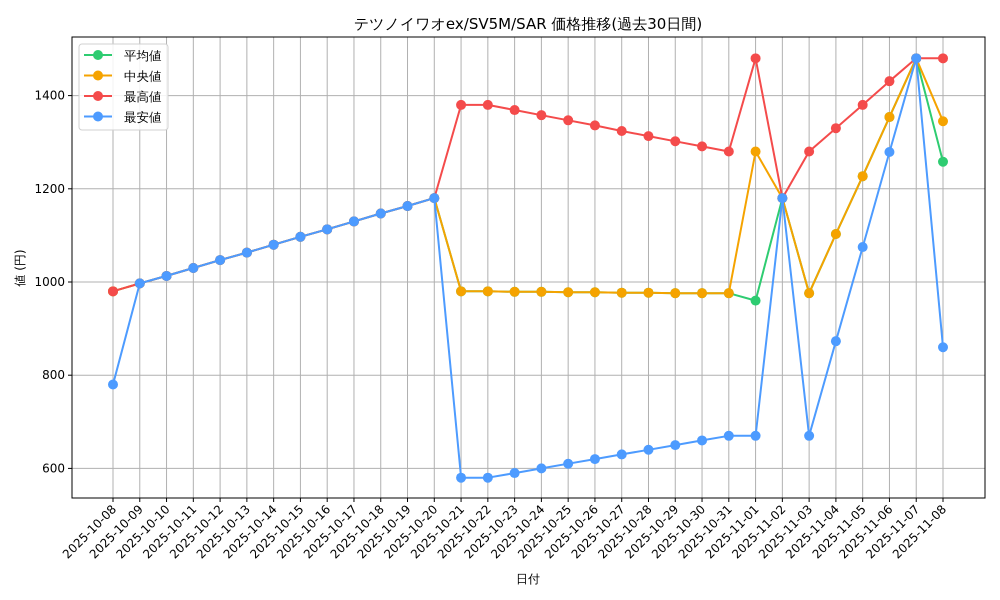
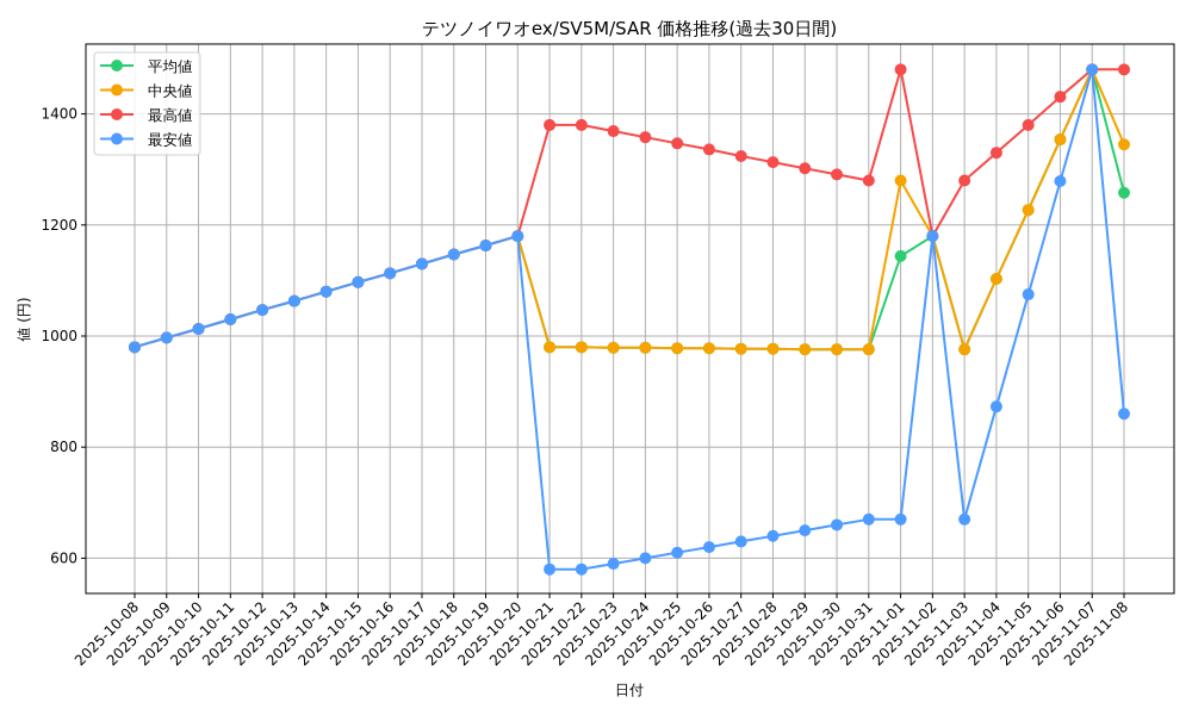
最安値/2025-10-08: 780 -> 980
平均値/2025-11-01: 960 -> 1140
